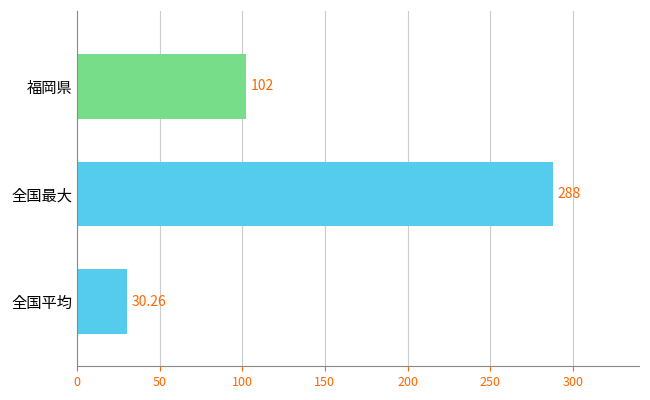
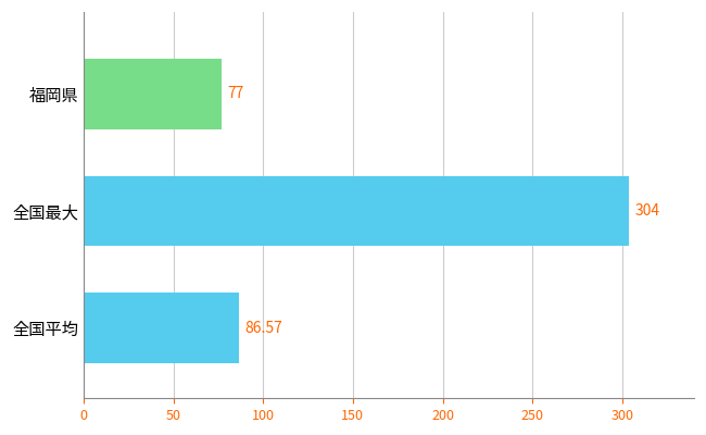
福岡県: 102 -> 77
全国最大: 288 -> 304
全国平均: 30.26 -> 86.57
